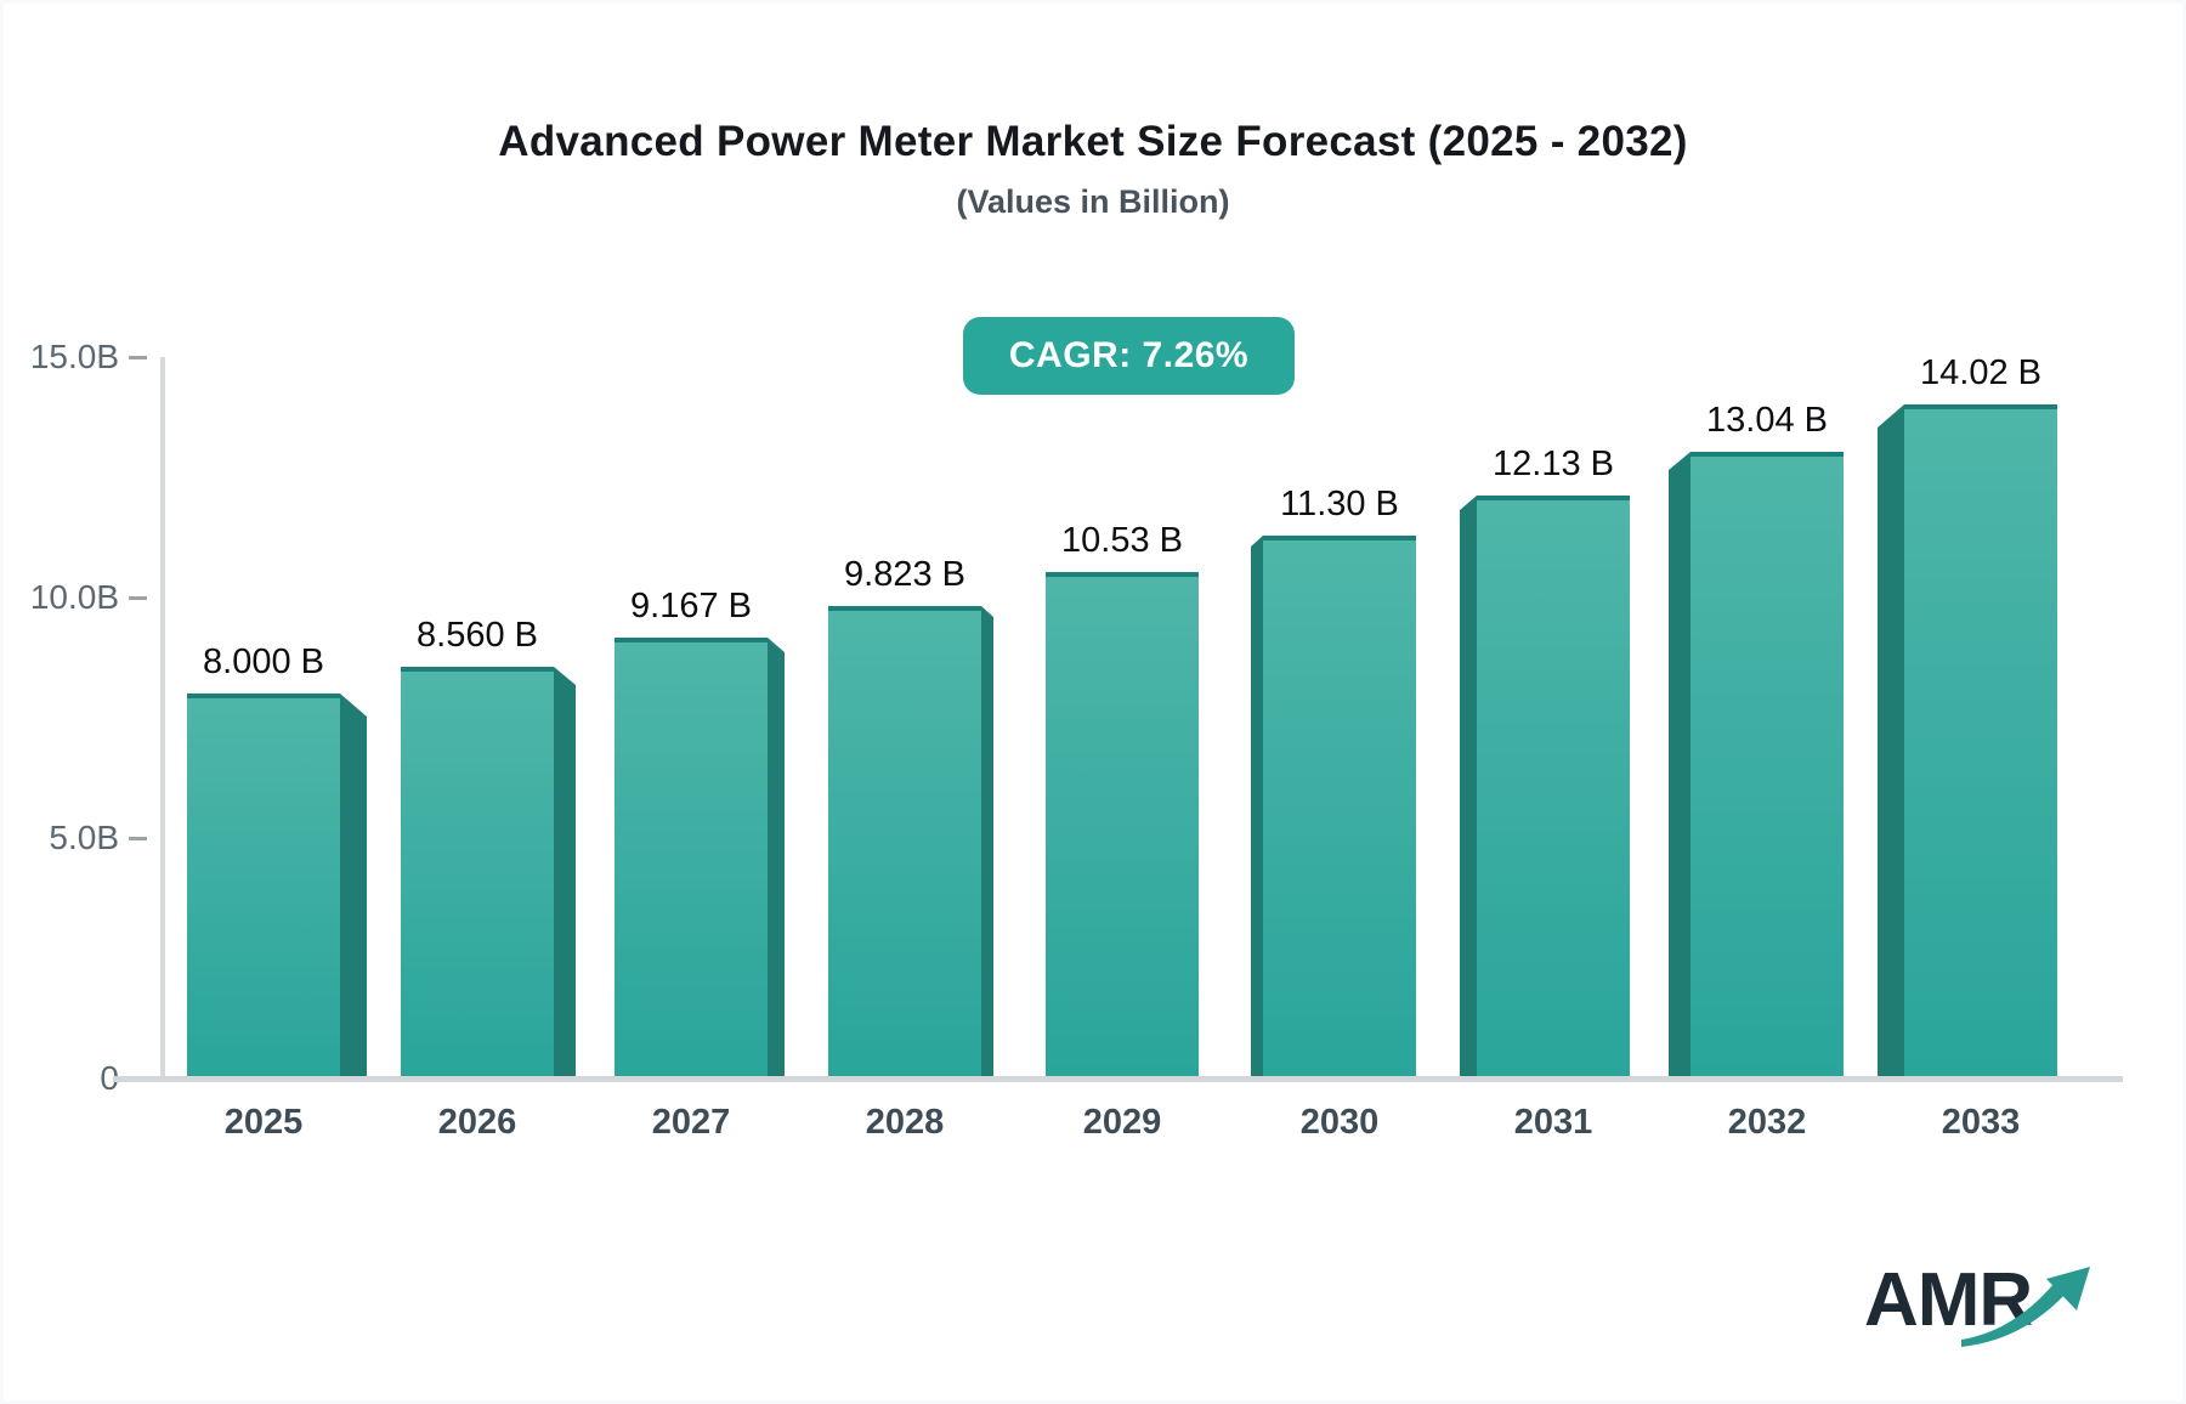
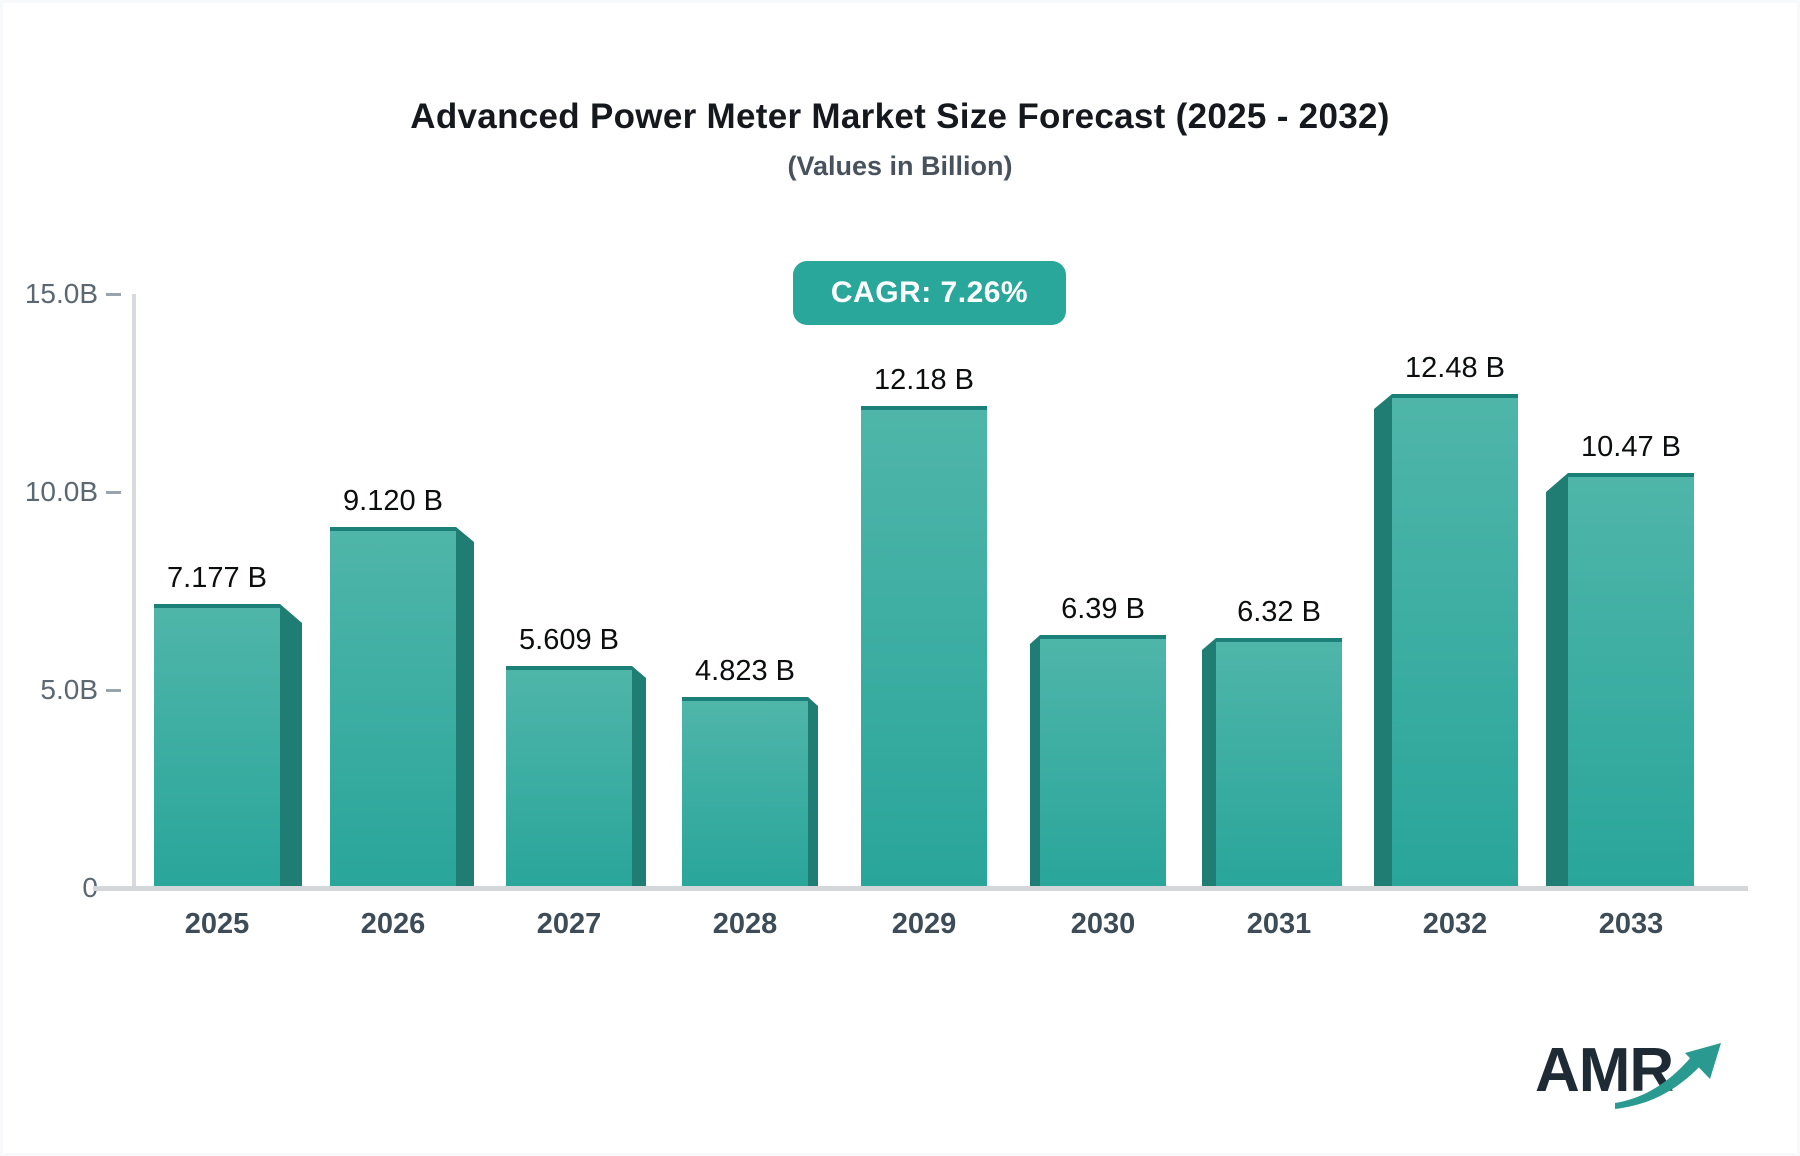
2025: 8.000 -> 7.177
2026: 8.560 -> 9.120
2027: 9.167 -> 5.609
2028: 9.823 -> 4.823
2029: 10.53 -> 12.18
2030: 11.30 -> 6.39
2031: 12.13 -> 6.32
2032: 13.04 -> 12.48
2033: 14.02 -> 10.47
